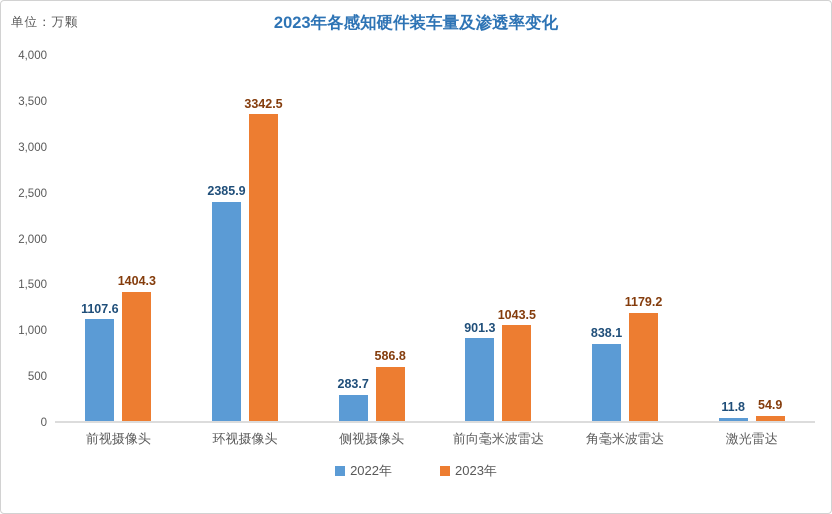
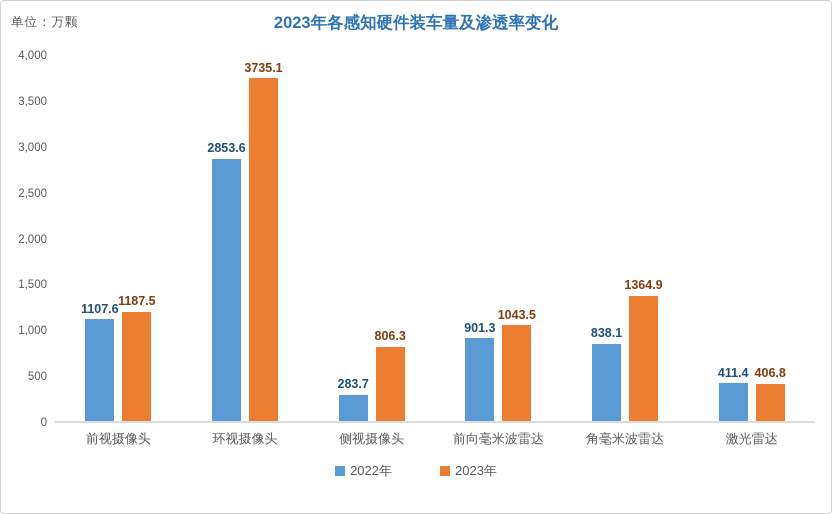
2023年/前视摄像头: 1404.3 -> 1187.5
2022年/环视摄像头: 2385.9 -> 2853.6
2023年/环视摄像头: 3342.5 -> 3735.1
2023年/侧视摄像头: 586.8 -> 806.3
2023年/角毫米波雷达: 1179.2 -> 1364.9
2022年/激光雷达: 11.8 -> 411.4
2023年/激光雷达: 54.9 -> 406.8
